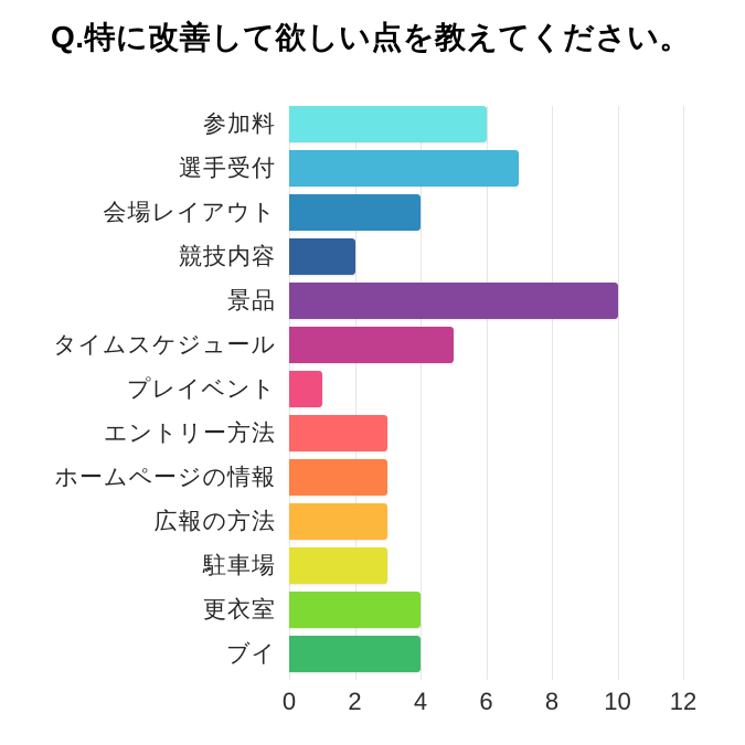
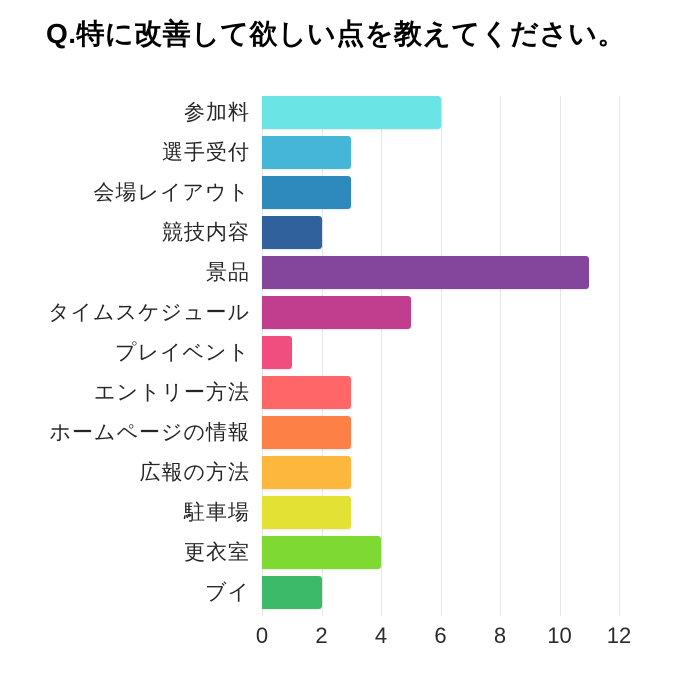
選手受付: 7 -> 3
会場レイアウト: 4 -> 3
景品: 10 -> 11
ブイ: 4 -> 2
